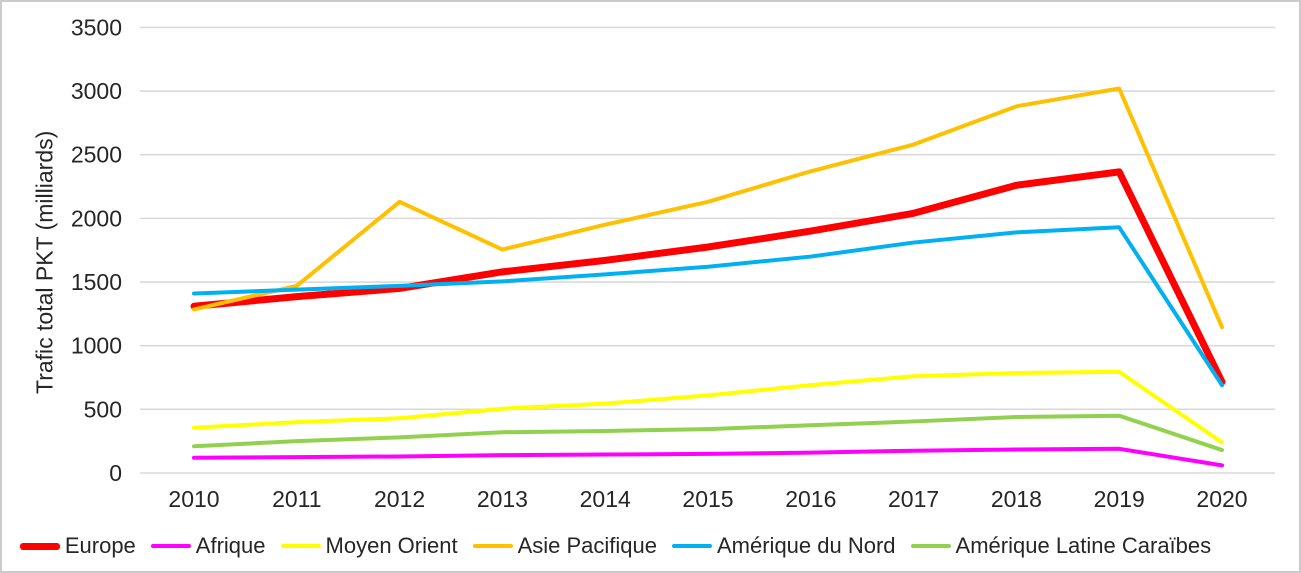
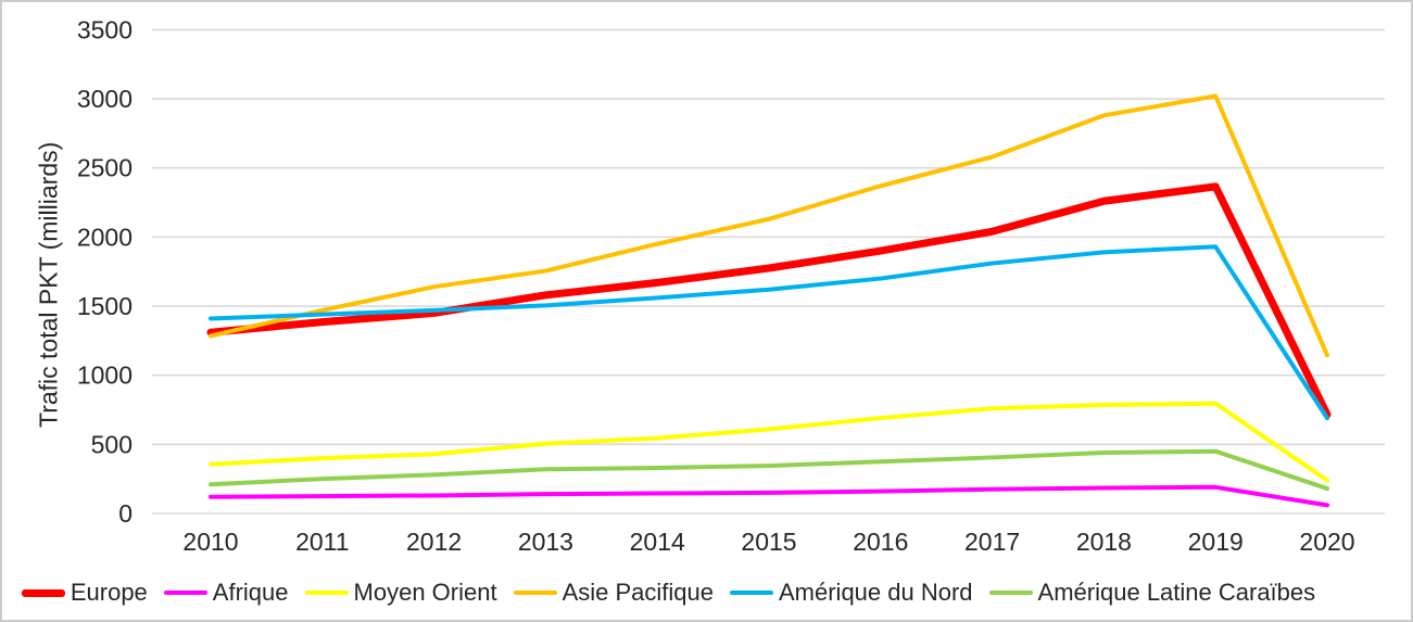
Asie Pacifique/2012: 2130 -> 1640
